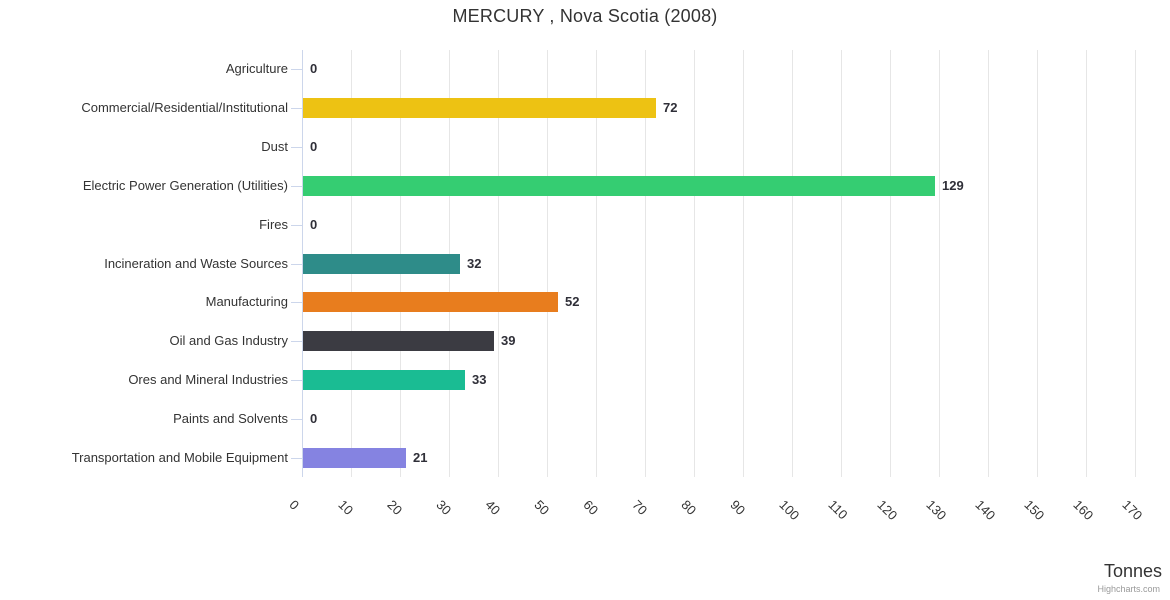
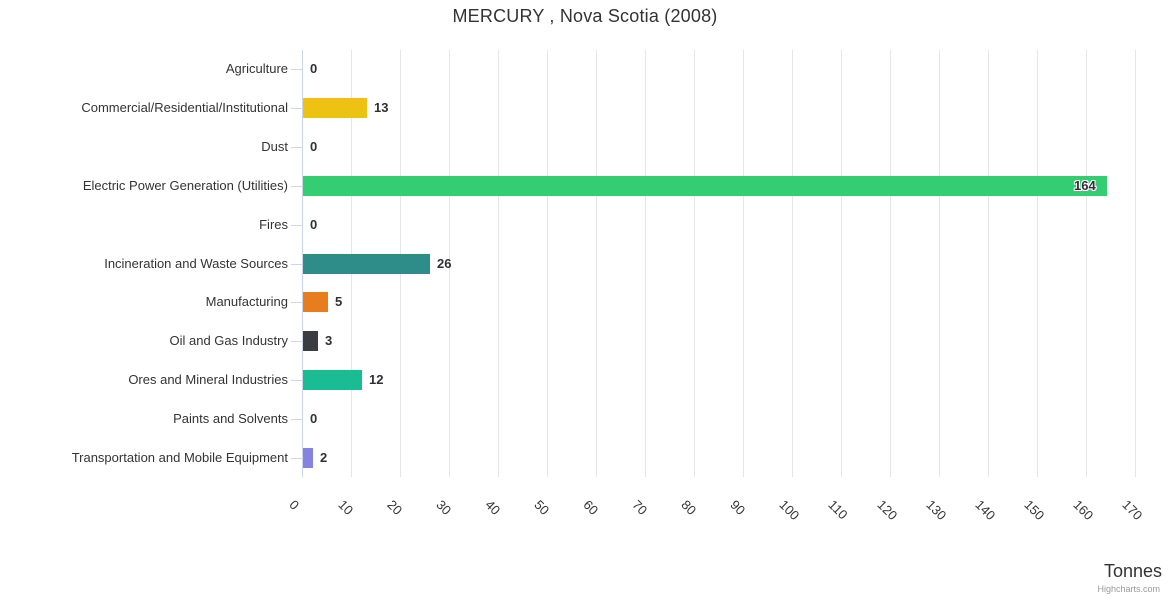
Commercial/Residential/Institutional: 72 -> 13
Electric Power Generation (Utilities): 129 -> 164
Incineration and Waste Sources: 32 -> 26
Manufacturing: 52 -> 5
Oil and Gas Industry: 39 -> 3
Ores and Mineral Industries: 33 -> 12
Transportation and Mobile Equipment: 21 -> 2
